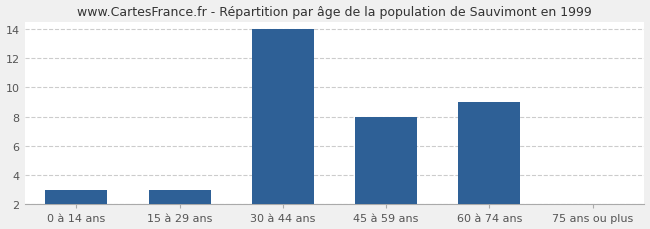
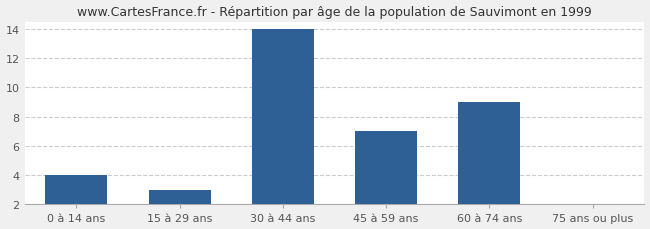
0 à 14 ans: 3 -> 4
45 à 59 ans: 8 -> 7
